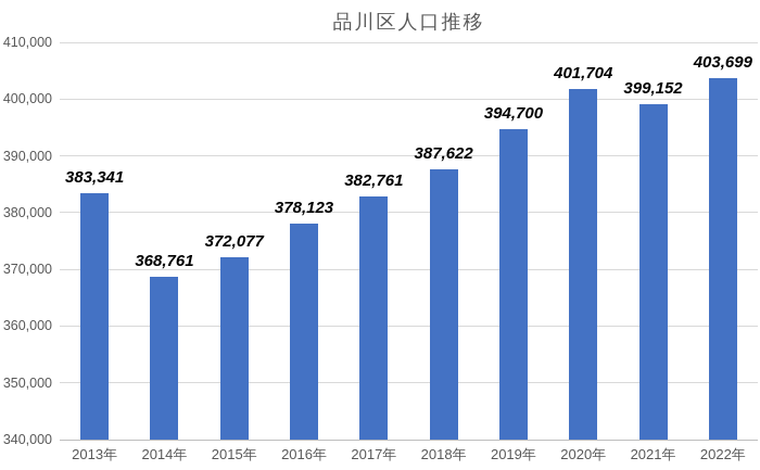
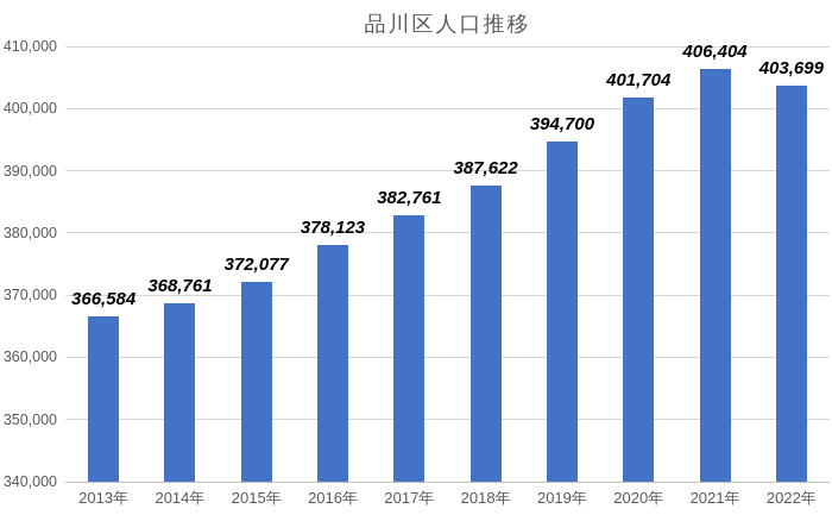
2013年: 383,341 -> 366,584
2021年: 399,152 -> 406,404
